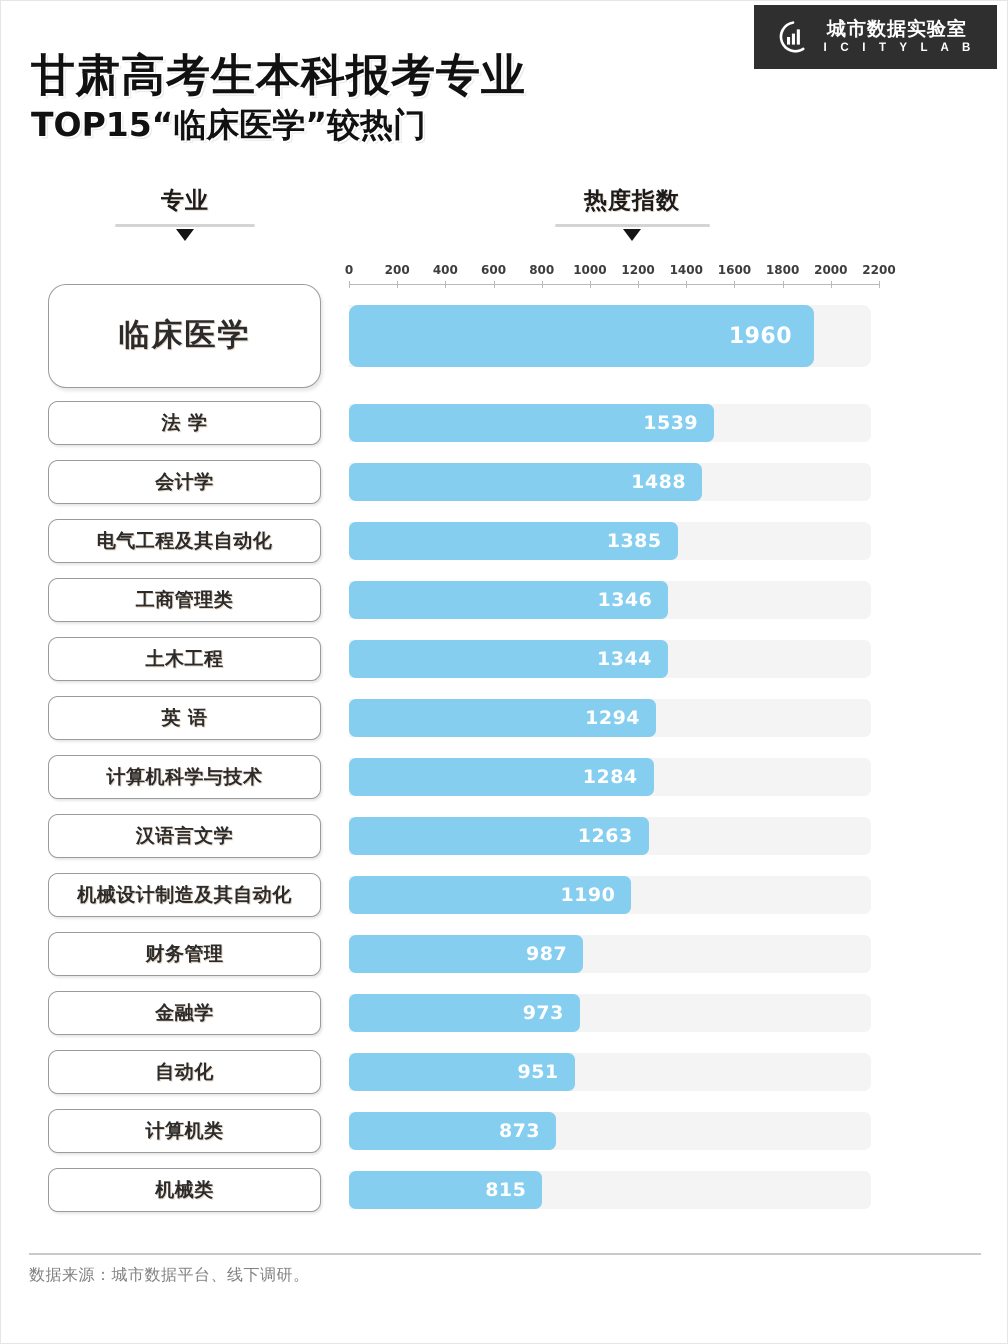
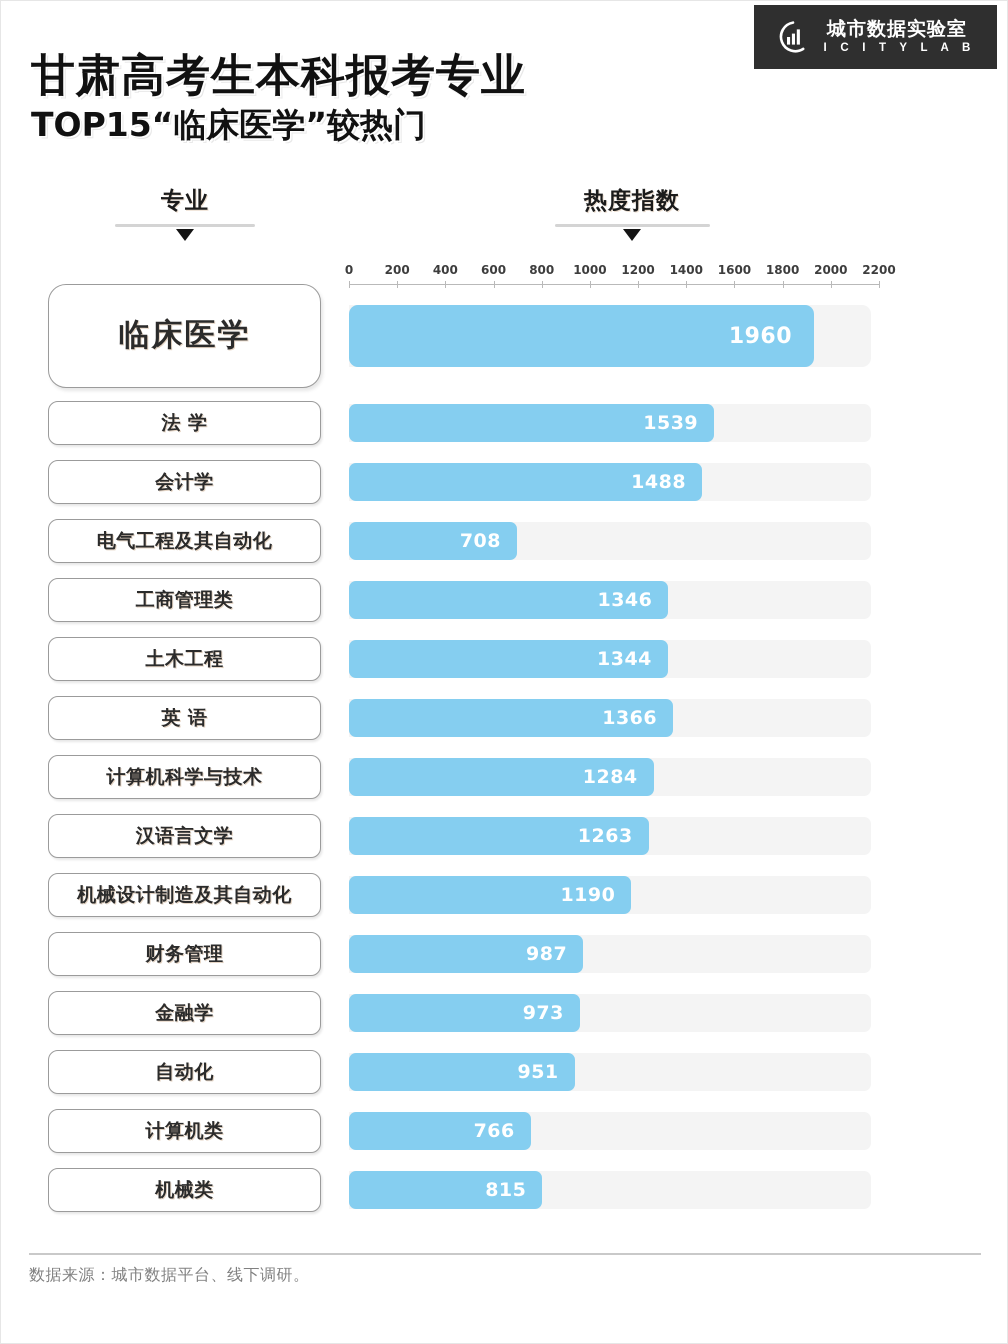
电气工程及其自动化: 1385 -> 708
英 语: 1294 -> 1366
计算机类: 873 -> 766
